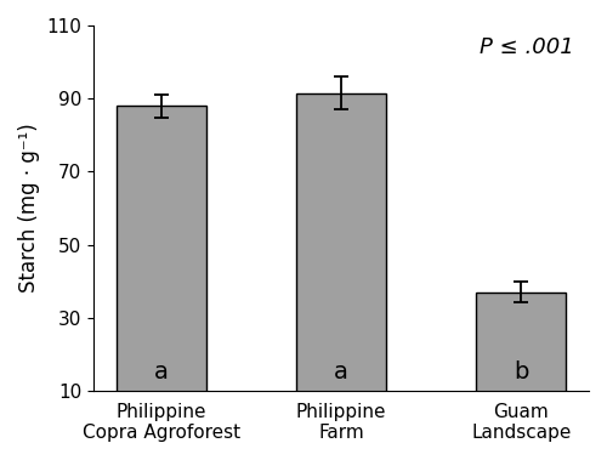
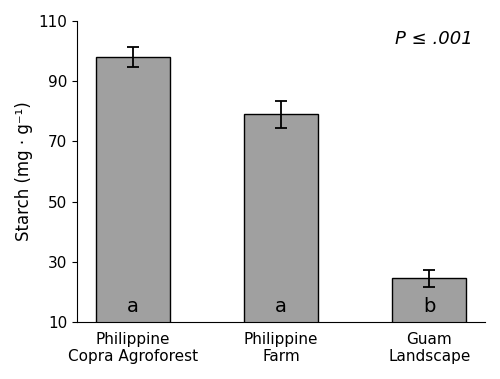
Philippine Copra Agroforest: 88.0 -> 98.0
Philippine Farm: 91.5 -> 79.0
Guam Landscape: 37.0 -> 24.5
